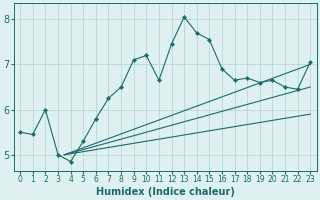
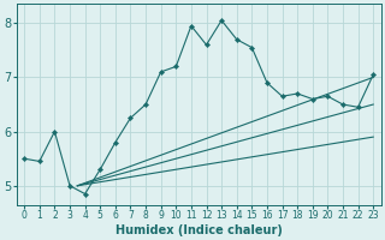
11: 6.65 -> 7.95
12: 7.45 -> 7.60
